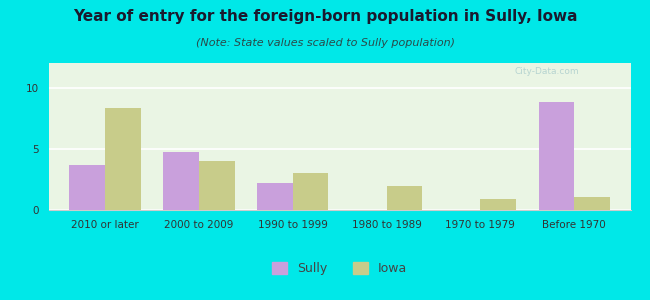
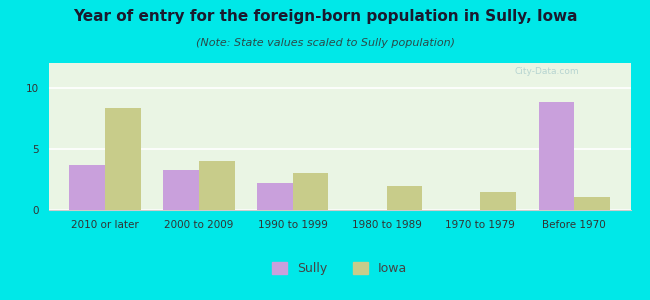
Sully/2000 to 2009: 4.7 -> 3.3
Iowa/1970 to 1979: 0.9 -> 1.5
